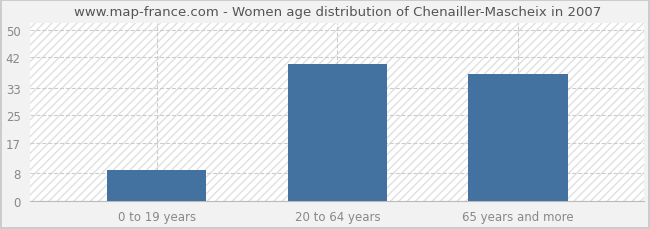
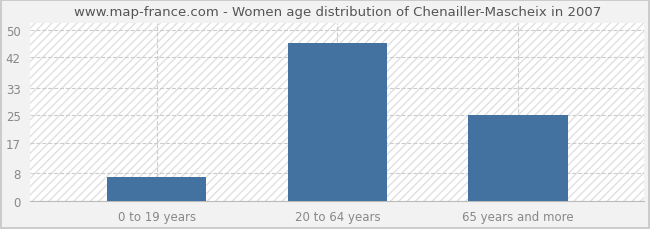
0 to 19 years: 9 -> 7
20 to 64 years: 40 -> 46
65 years and more: 37 -> 25
